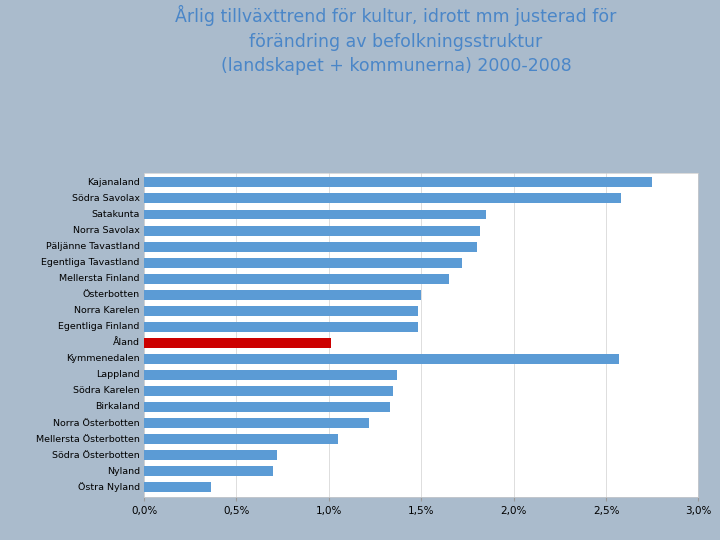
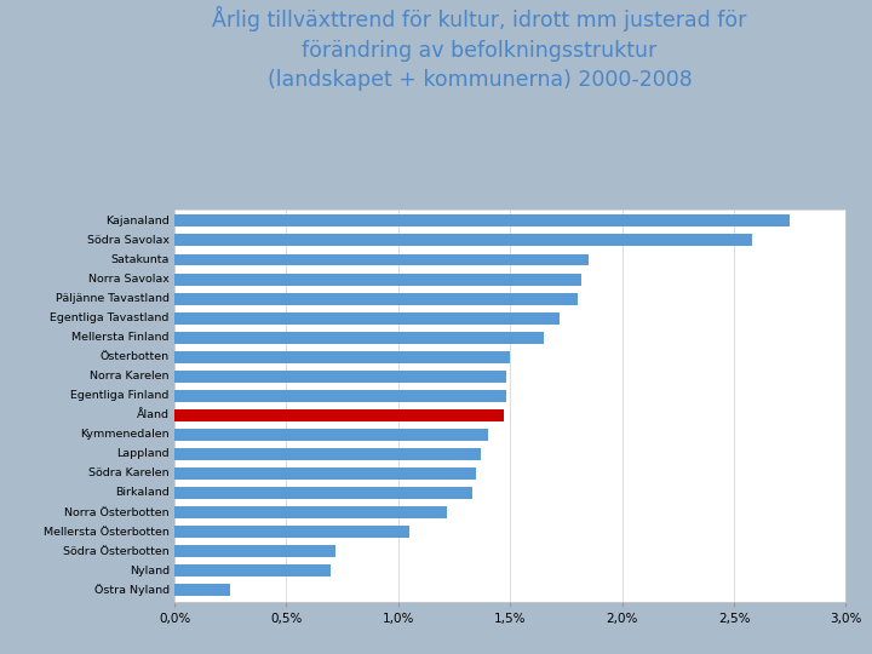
Åland: 1,01% -> 1,47%
Kymmenedalen: 2,57% -> 1,40%
Östra Nyland: 0,36% -> 0,25%
